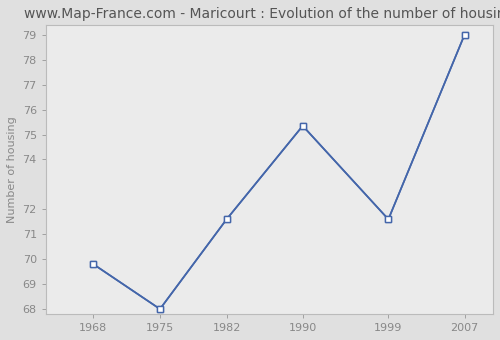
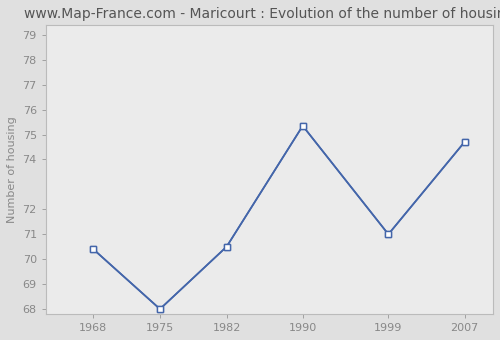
1968: 69.80 -> 70.40
1982: 71.60 -> 70.50
1999: 71.60 -> 71.00
2007: 79.00 -> 74.70
